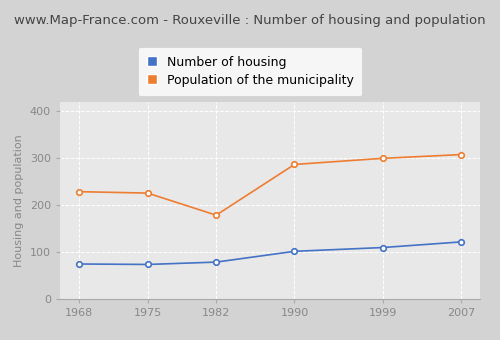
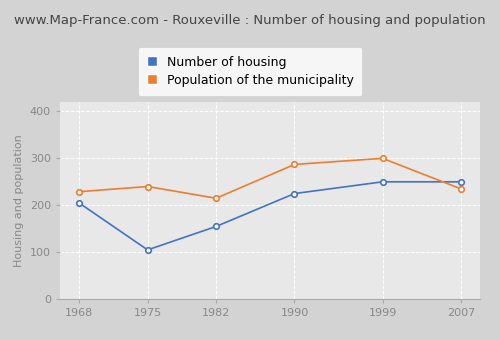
Number of housing/1968: 75 -> 205
Number of housing/1975: 74 -> 105
Population of the municipality/1975: 226 -> 240
Number of housing/1982: 79 -> 155
Population of the municipality/1982: 179 -> 215
Number of housing/1990: 102 -> 225
Number of housing/1999: 110 -> 250
Number of housing/2007: 122 -> 250
Population of the municipality/2007: 308 -> 235
